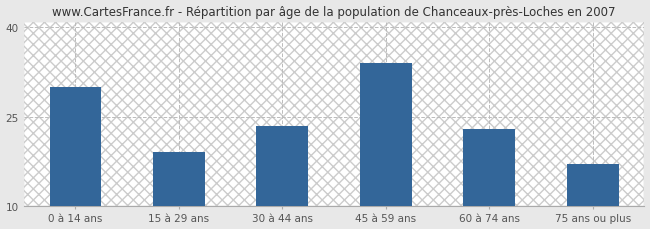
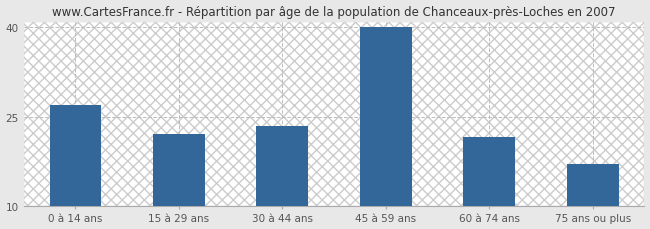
0 à 14 ans: 30.0 -> 27.0
15 à 29 ans: 19.0 -> 22.0
45 à 59 ans: 34.0 -> 40.0
60 à 74 ans: 23.0 -> 21.5
